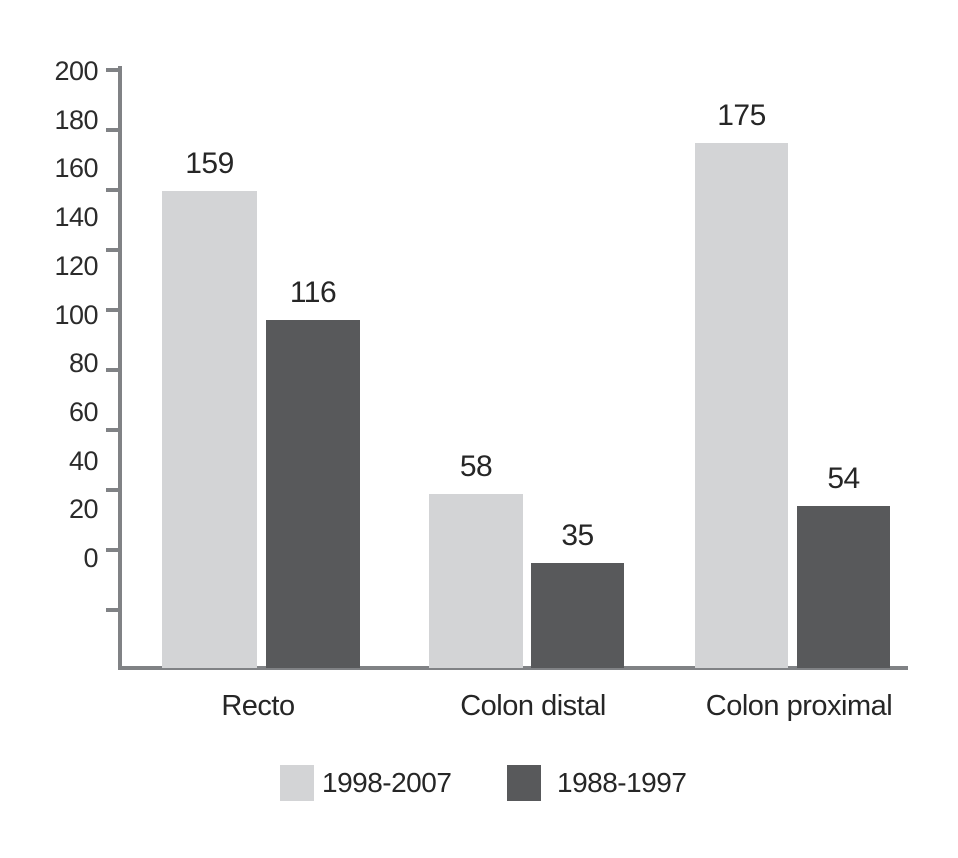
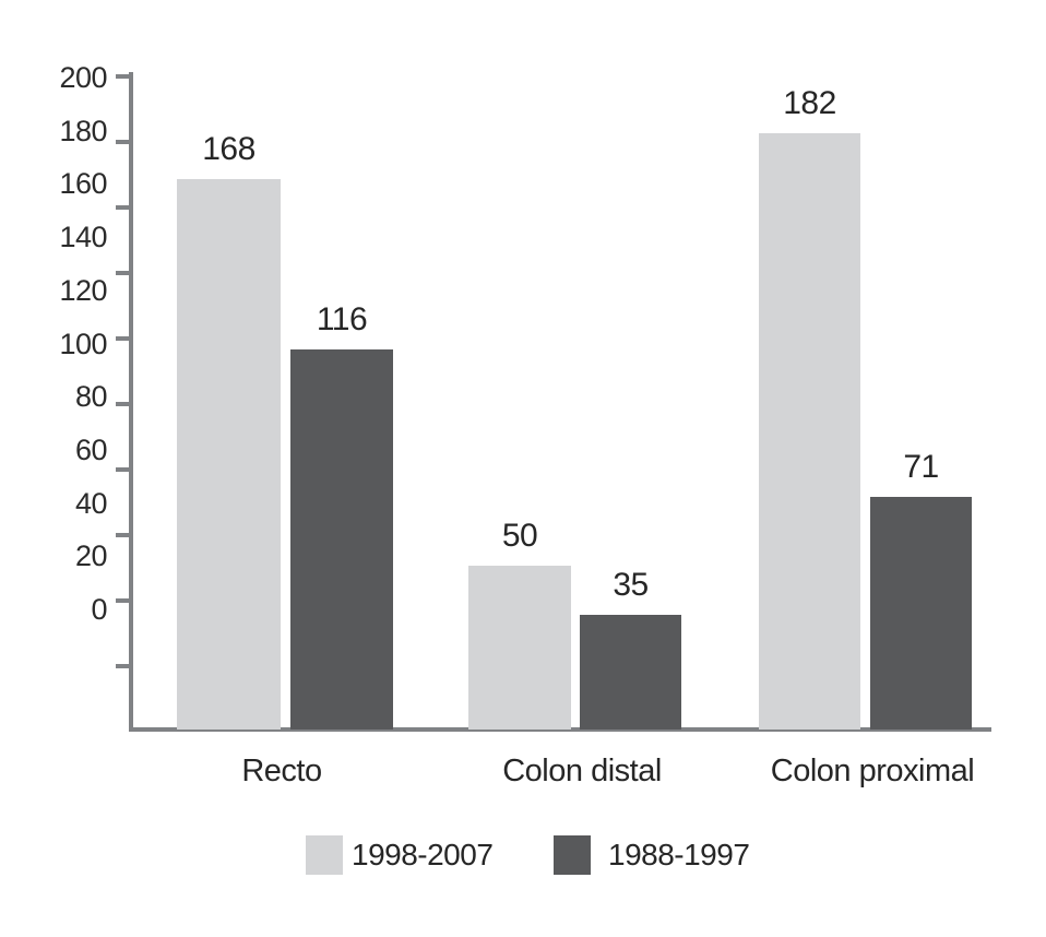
1998-2007/Recto: 159 -> 168
1998-2007/Colon distal: 58 -> 50
1998-2007/Colon proximal: 175 -> 182
1988-1997/Colon proximal: 54 -> 71
